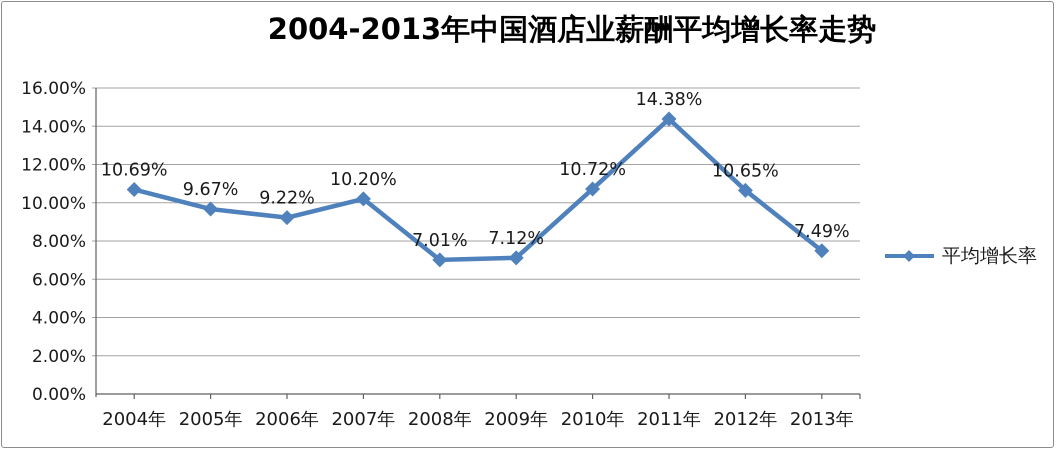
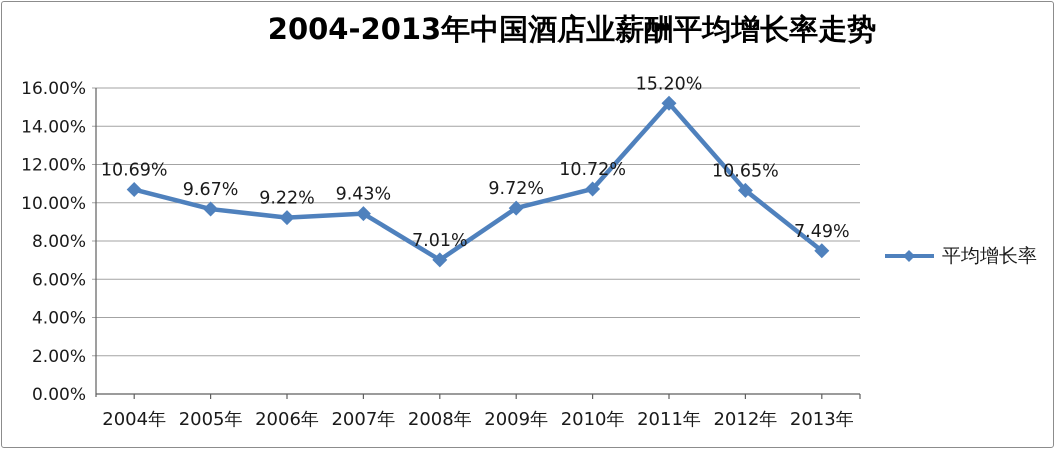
2007年: 10.20% -> 9.43%
2009年: 7.12% -> 9.72%
2011年: 14.38% -> 15.20%
